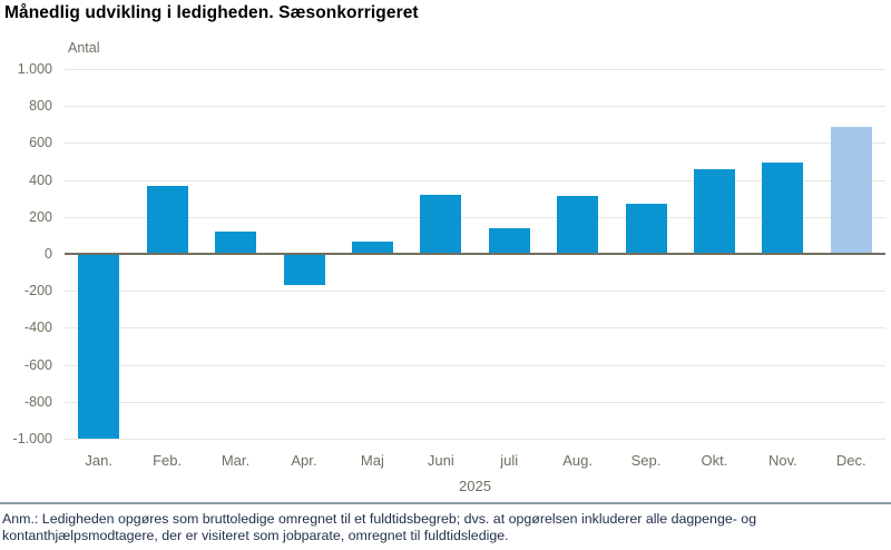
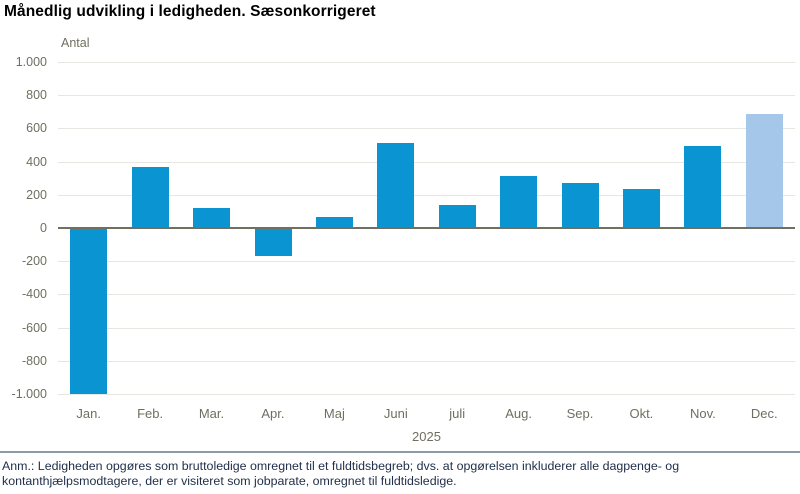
Juni: 320 -> 510
Okt.: 460 -> 240
